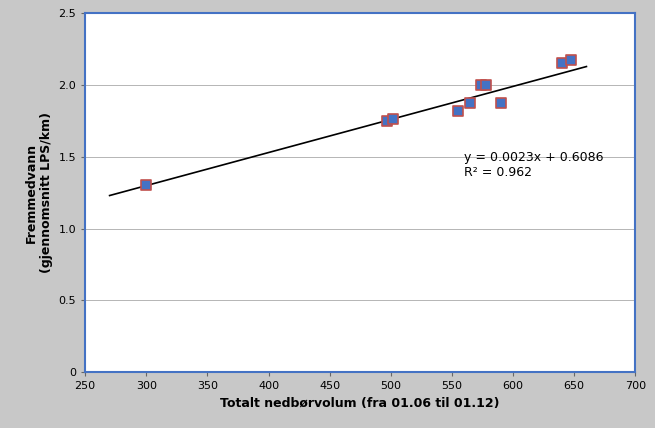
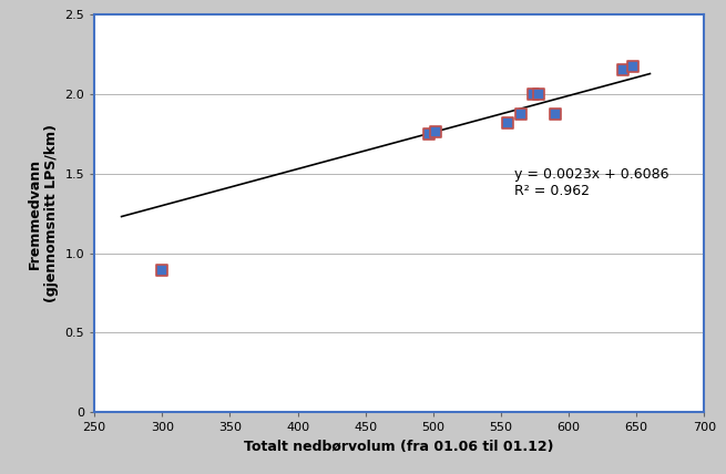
300: 1.30 -> 0.89
